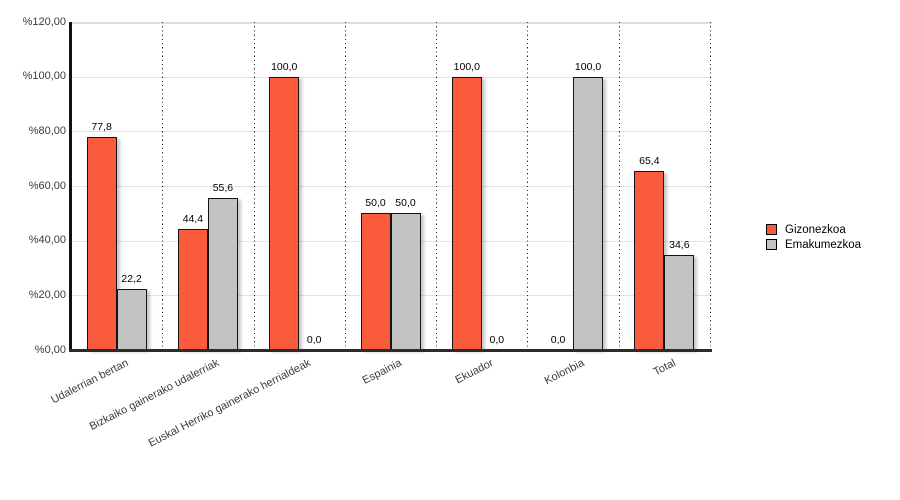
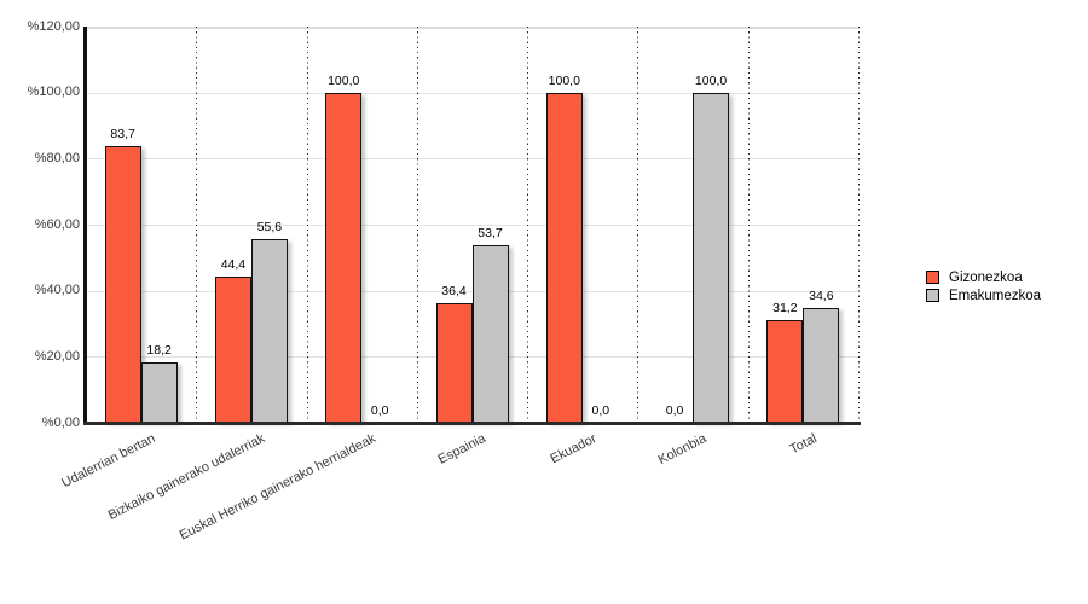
Gizonezkoa/Udalerrian bertan: 77,8 -> 83,7
Emakumezkoa/Udalerrian bertan: 22,2 -> 18,2
Gizonezkoa/Espainia: 50,0 -> 36,4
Emakumezkoa/Espainia: 50,0 -> 53,7
Gizonezkoa/Total: 65,4 -> 31,2
